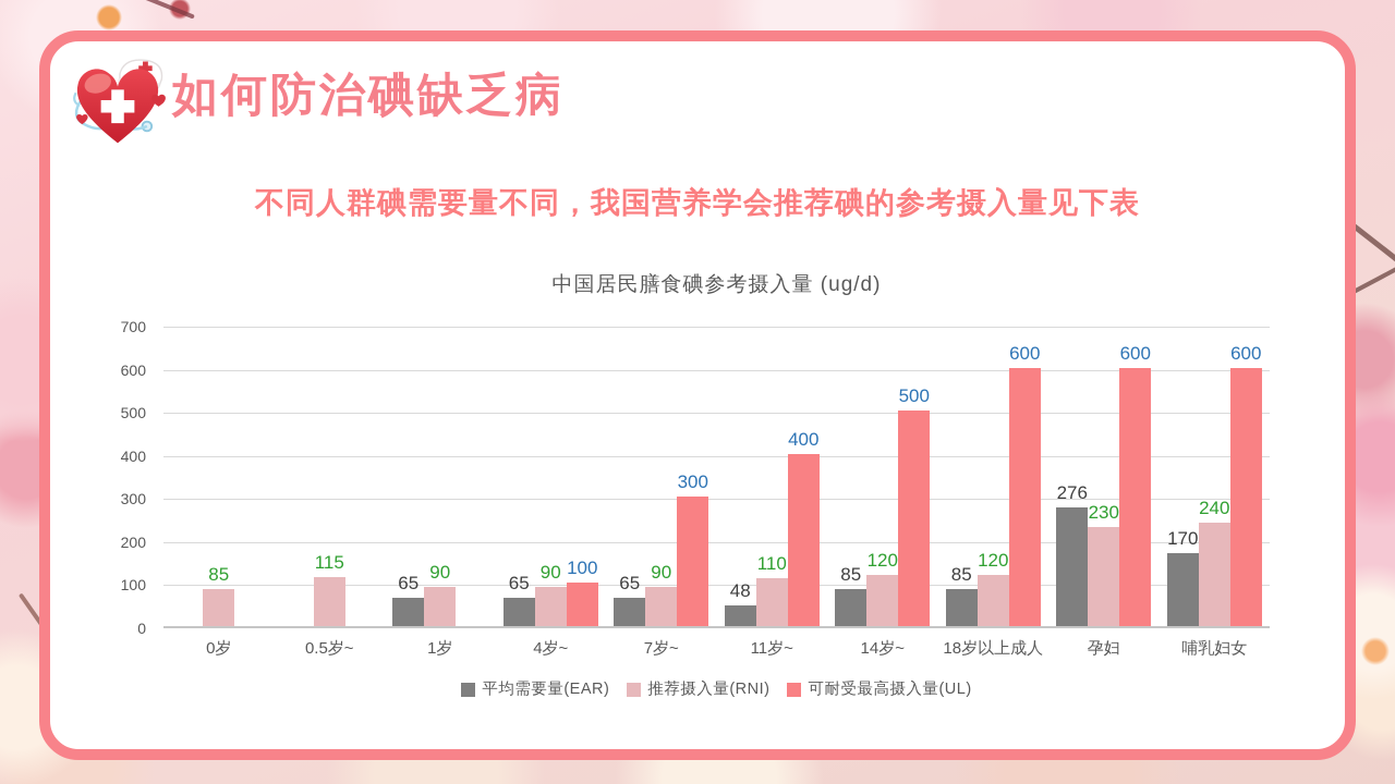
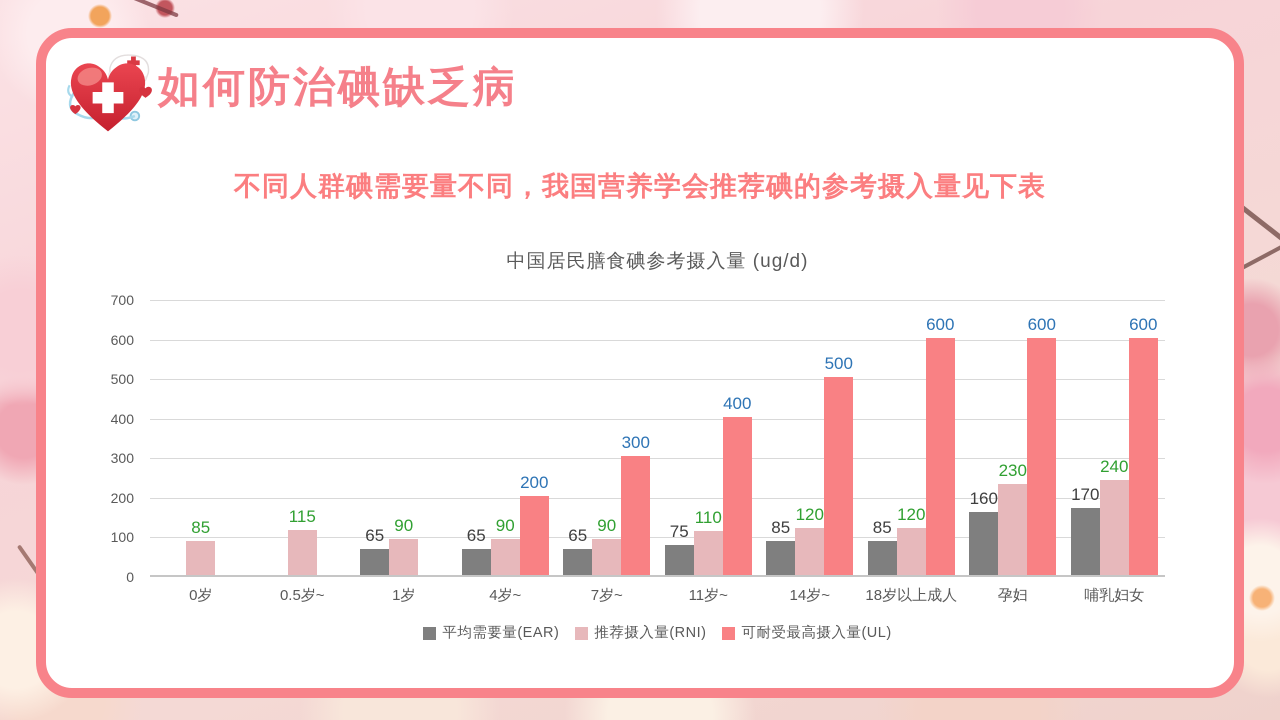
可耐受最高摄入量(UL)/4岁~: 100 -> 200
平均需要量(EAR)/11岁~: 48 -> 75
平均需要量(EAR)/孕妇: 276 -> 160
